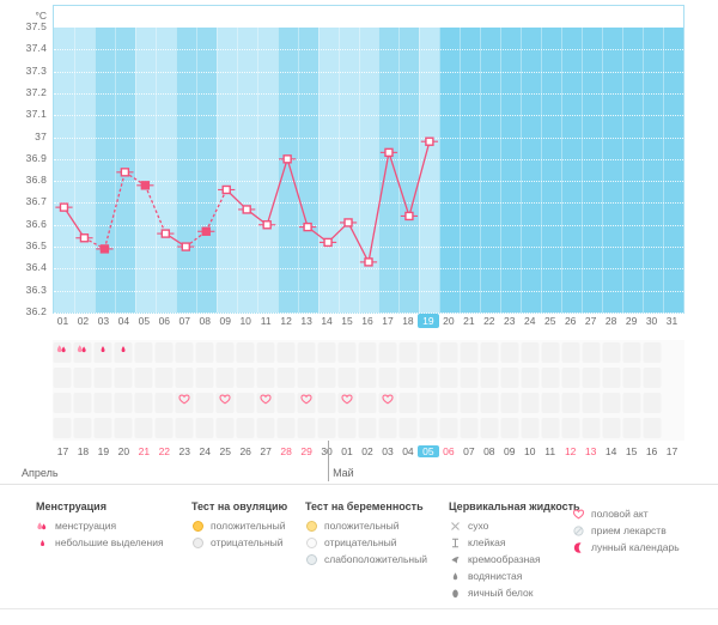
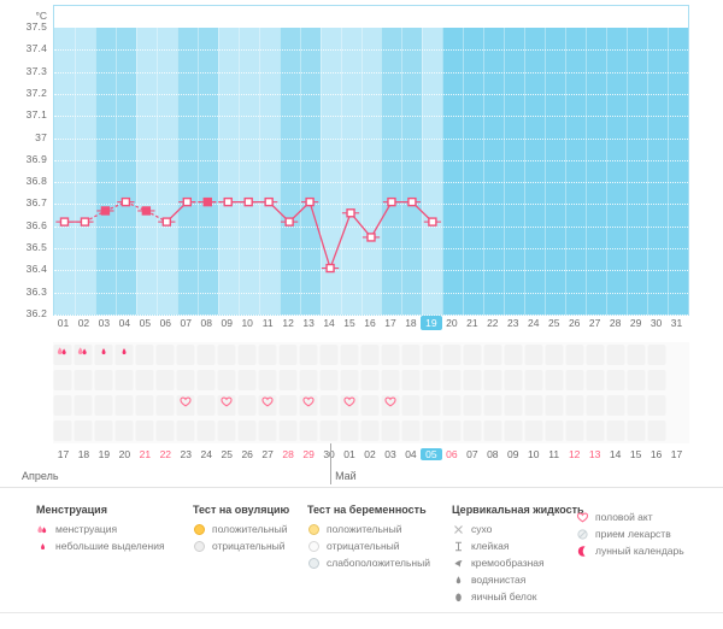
01: 36.68 -> 36.62
02: 36.54 -> 36.62
03: 36.49 -> 36.67
04: 36.84 -> 36.71
05: 36.78 -> 36.67
06: 36.56 -> 36.62
07: 36.50 -> 36.71
08: 36.57 -> 36.71
09: 36.76 -> 36.71
10: 36.67 -> 36.71
11: 36.60 -> 36.71
12: 36.90 -> 36.62
13: 36.59 -> 36.71
14: 36.52 -> 36.41
15: 36.61 -> 36.66
16: 36.43 -> 36.55
17: 36.93 -> 36.71
18: 36.64 -> 36.71
19: 36.98 -> 36.62
